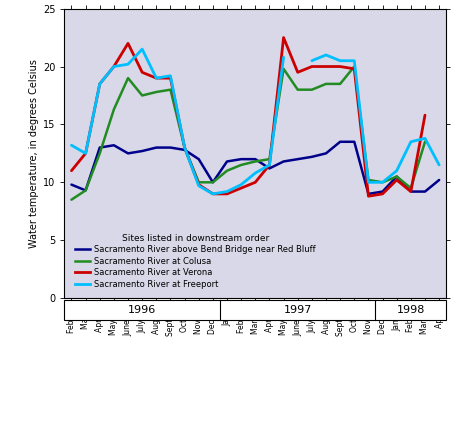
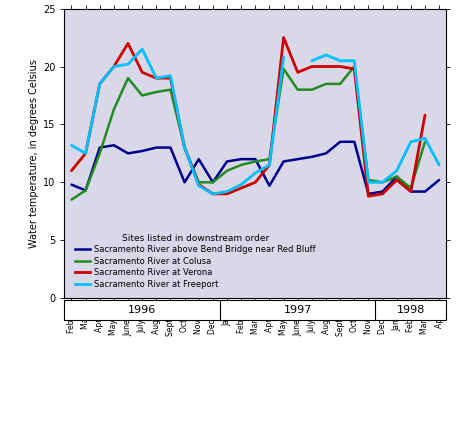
Sacramento River above Bend Bridge near Red Bluff/Oct 23: 12.8 -> 10.0
Sacramento River above Bend Bridge near Red Bluff/Apr 22: 11.2 -> 9.7
